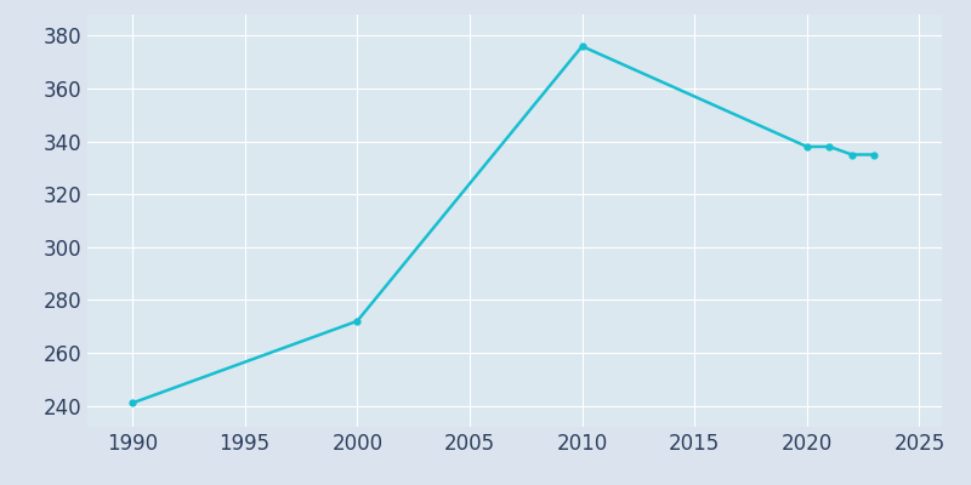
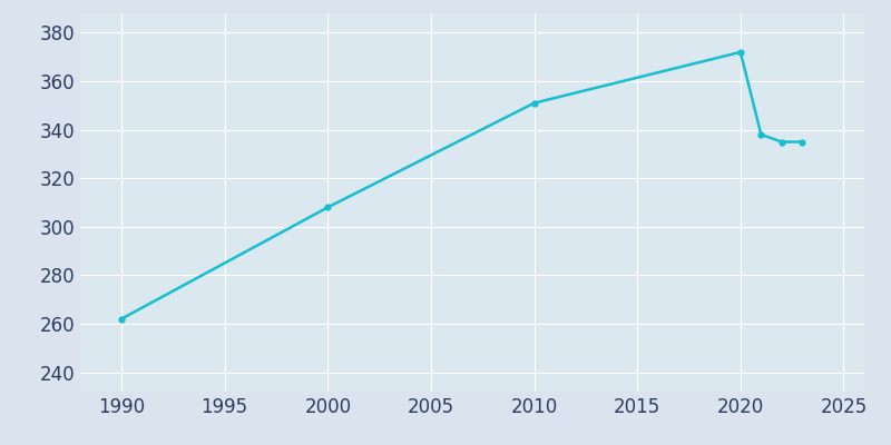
1990: 241 -> 262
2000: 272 -> 308
2010: 376 -> 351
2020: 338 -> 372
